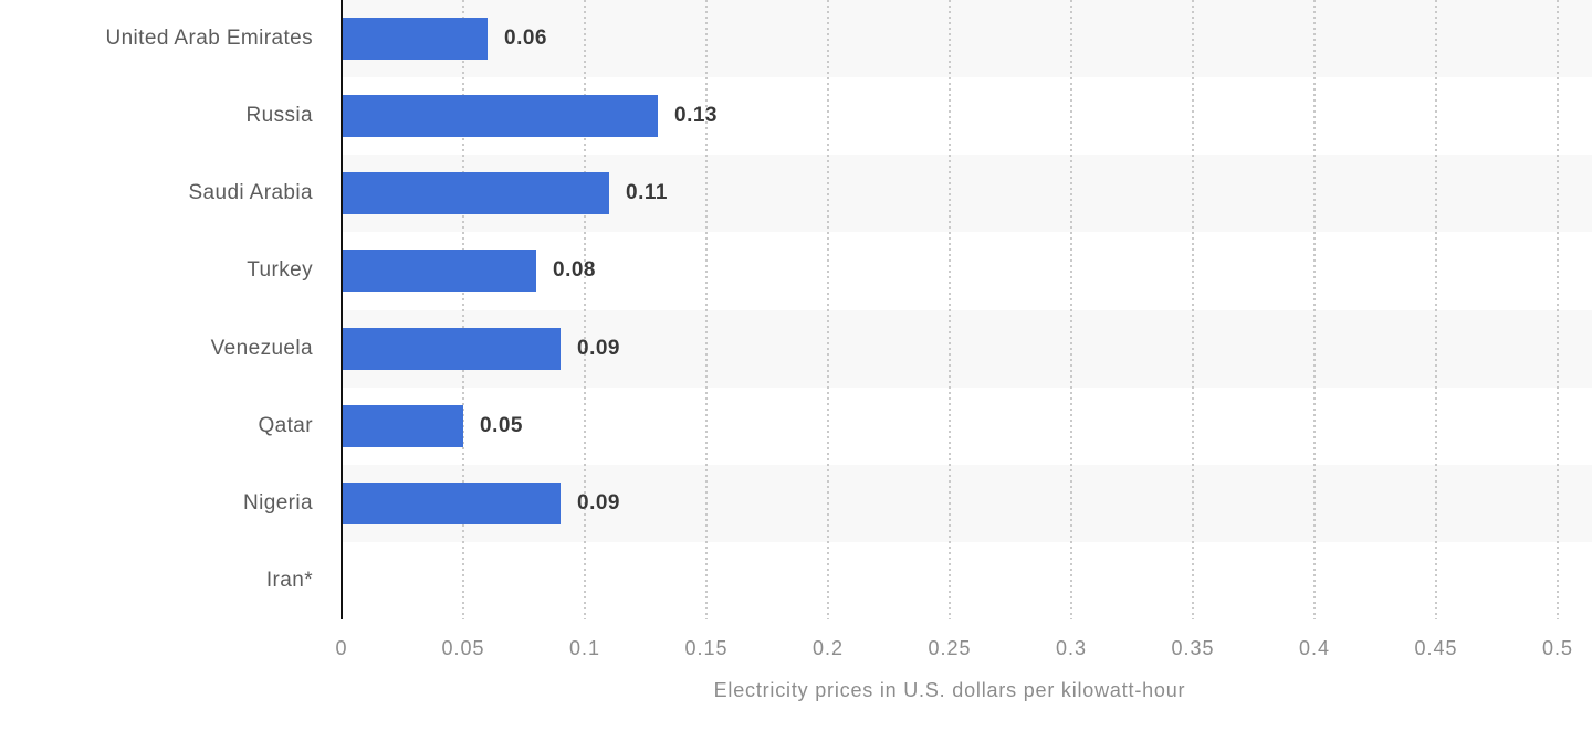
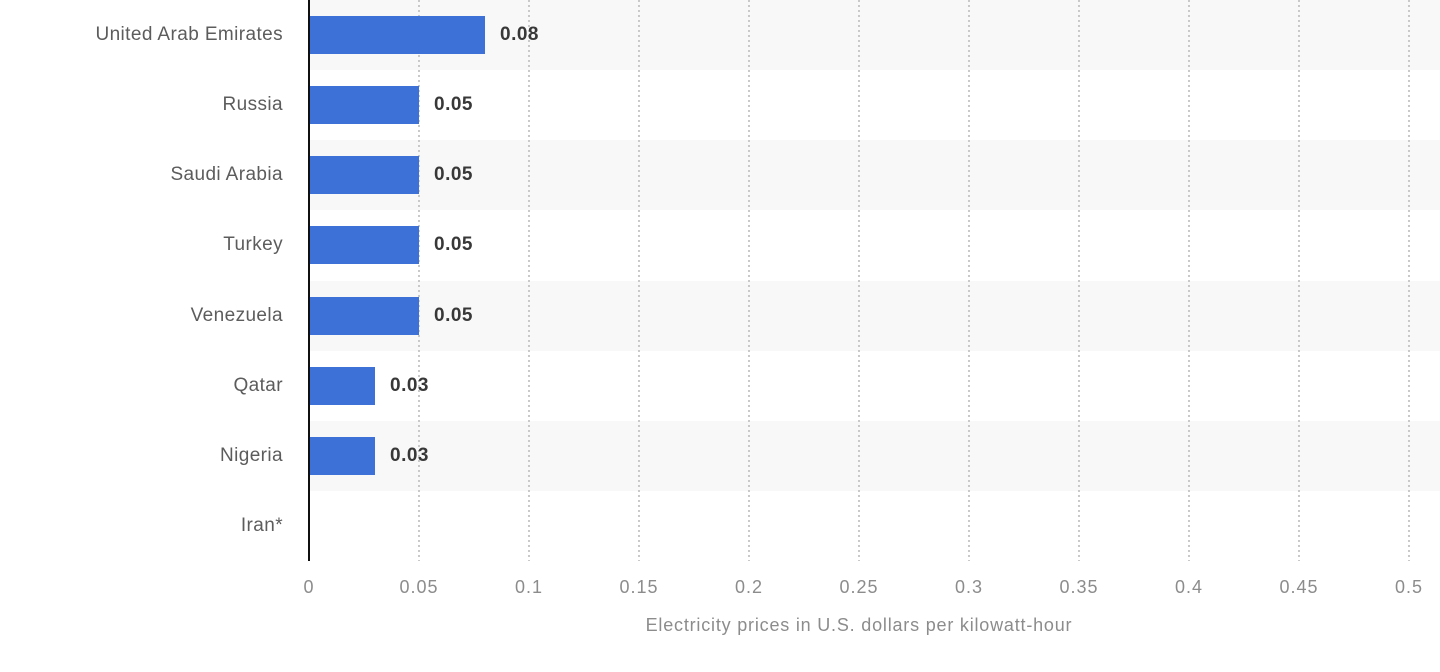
United Arab Emirates: 0.06 -> 0.08
Russia: 0.13 -> 0.05
Saudi Arabia: 0.11 -> 0.05
Turkey: 0.08 -> 0.05
Venezuela: 0.09 -> 0.05
Qatar: 0.05 -> 0.03
Nigeria: 0.09 -> 0.03
